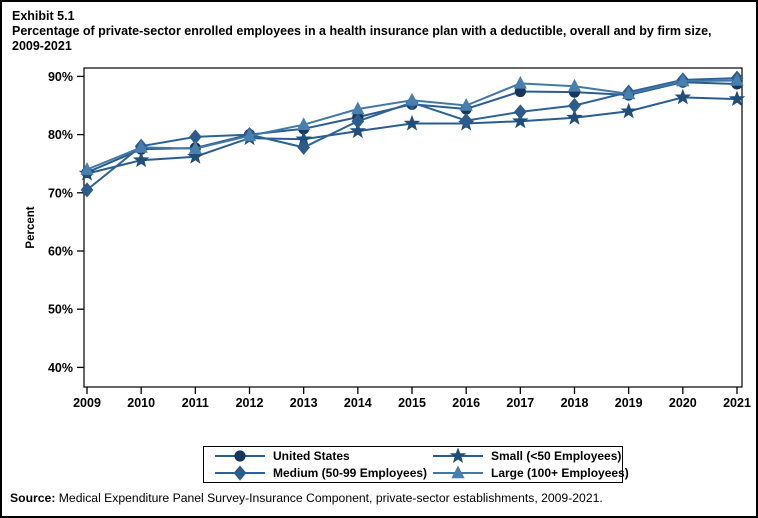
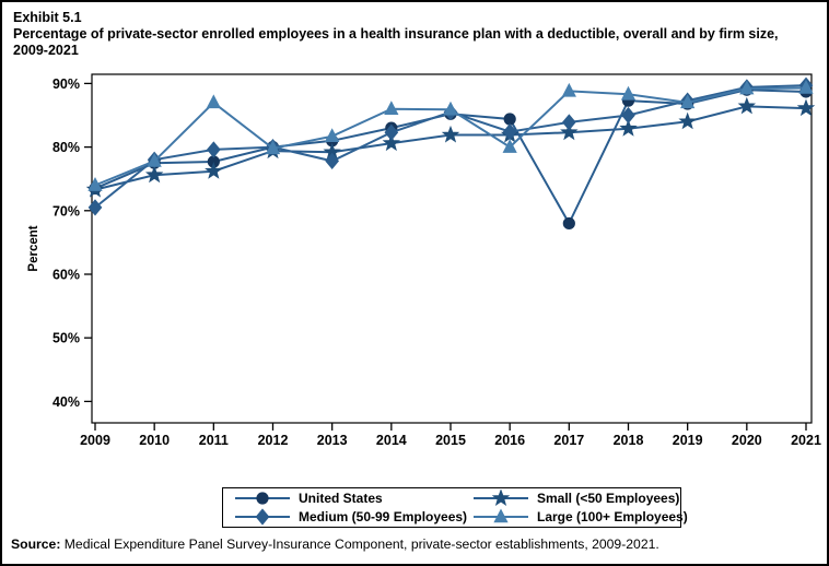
Large (100+ Employees)/2011: 78% -> 87%
Large (100+ Employees)/2014: 84% -> 86%
Large (100+ Employees)/2016: 85% -> 80%
United States/2017: 87% -> 68%
